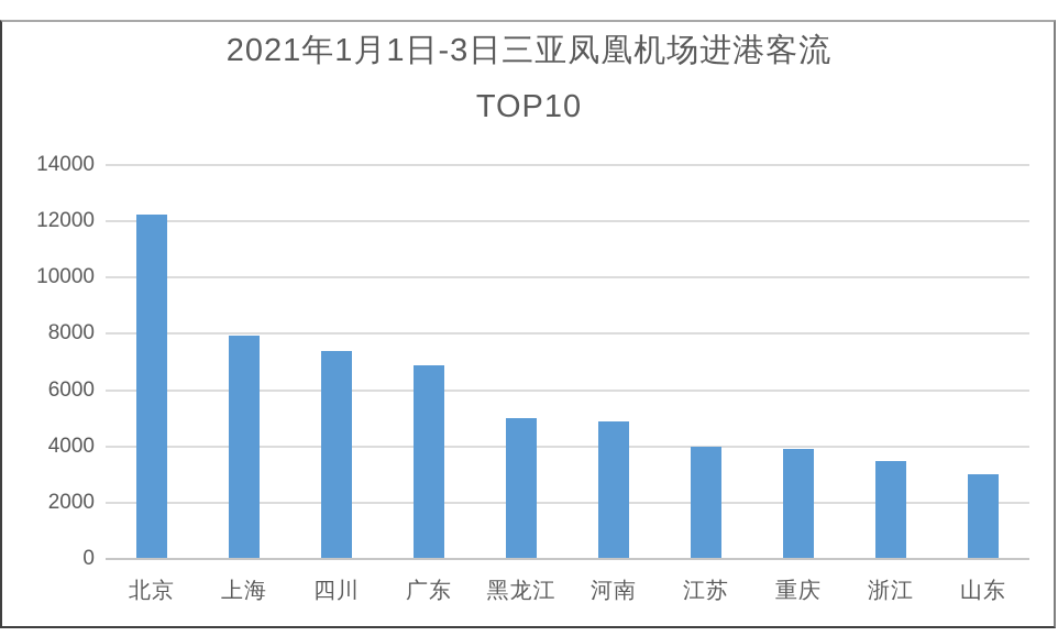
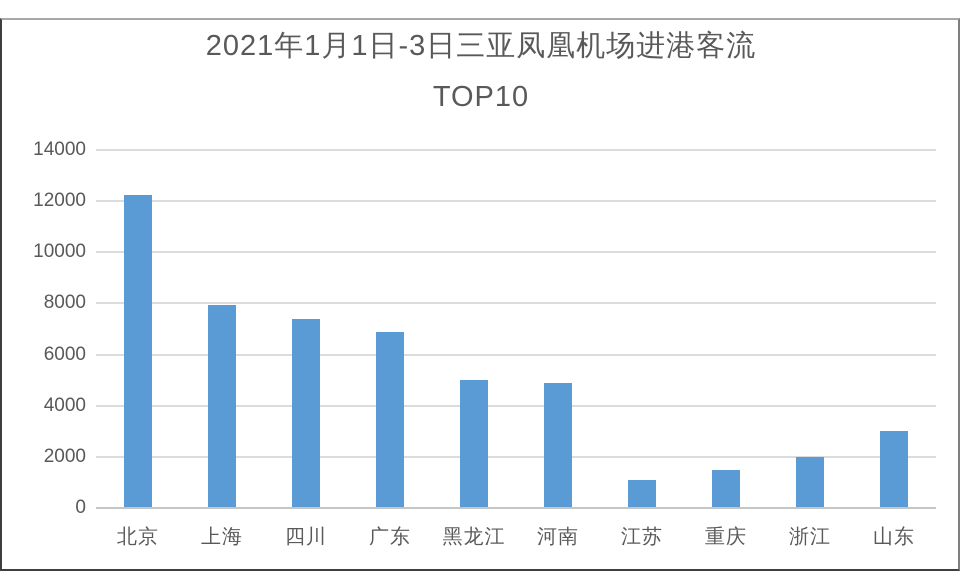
江苏: 4000 -> 1100
重庆: 3900 -> 1500
浙江: 3500 -> 2000
